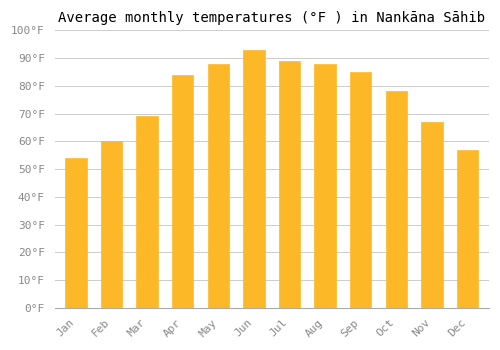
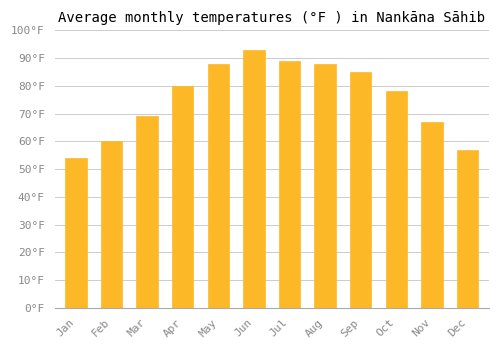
Apr: 84°F -> 80°F
